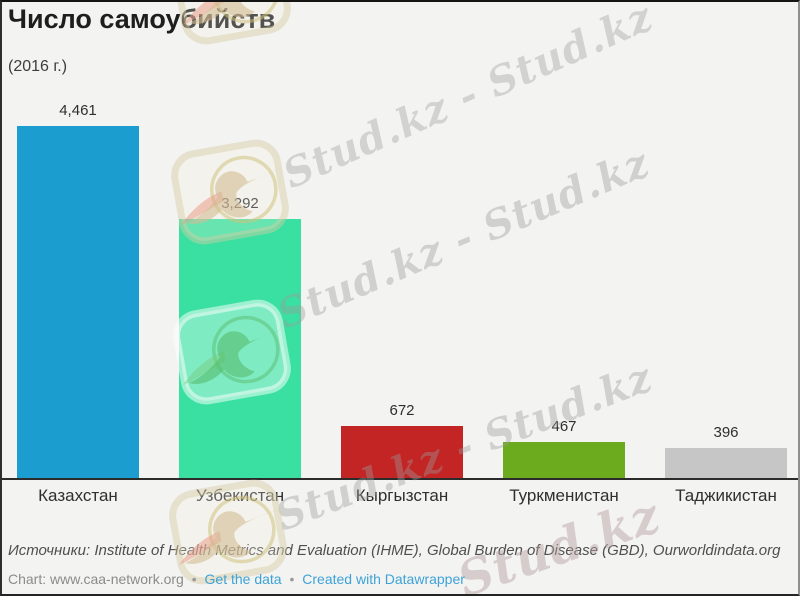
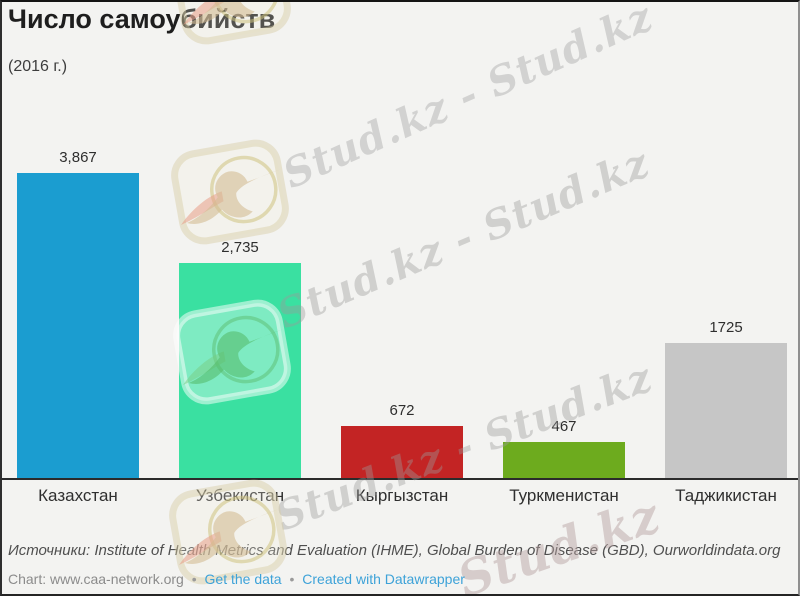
Казахстан: 4,461 -> 3,867
Узбекистан: 3,292 -> 2,735
Таджикистан: 396 -> 1725
